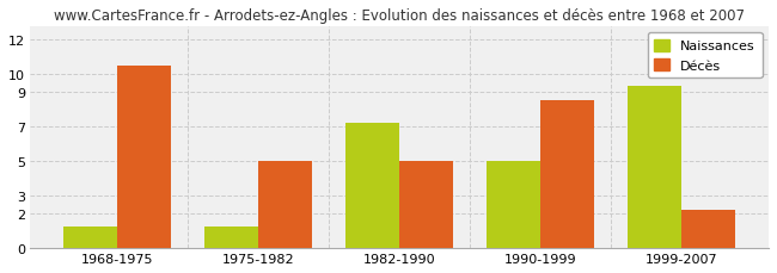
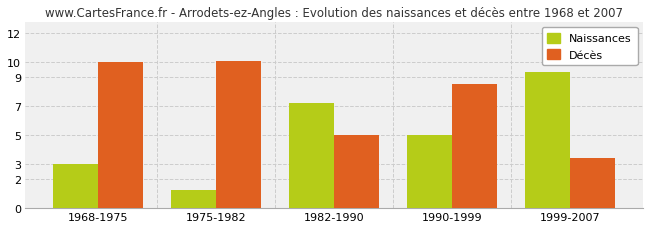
Naissances/1968-1975: 1.2 -> 3.0
Décès/1968-1975: 10.5 -> 10.0
Décès/1975-1982: 5.0 -> 10.1
Décès/1999-2007: 2.2 -> 3.4
